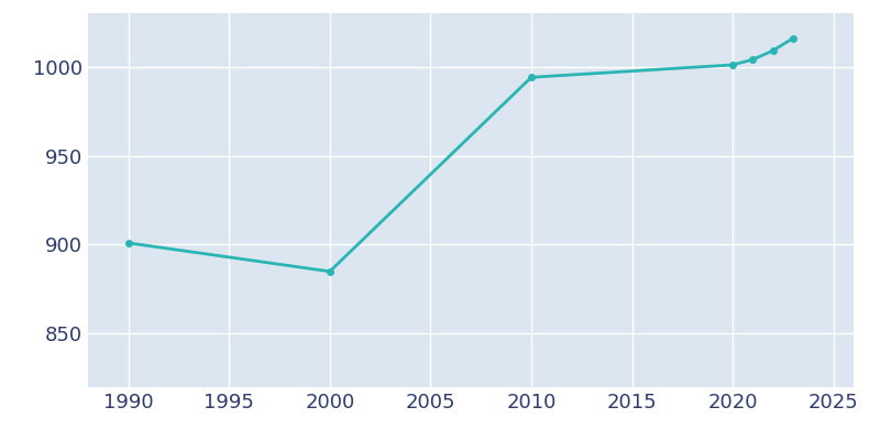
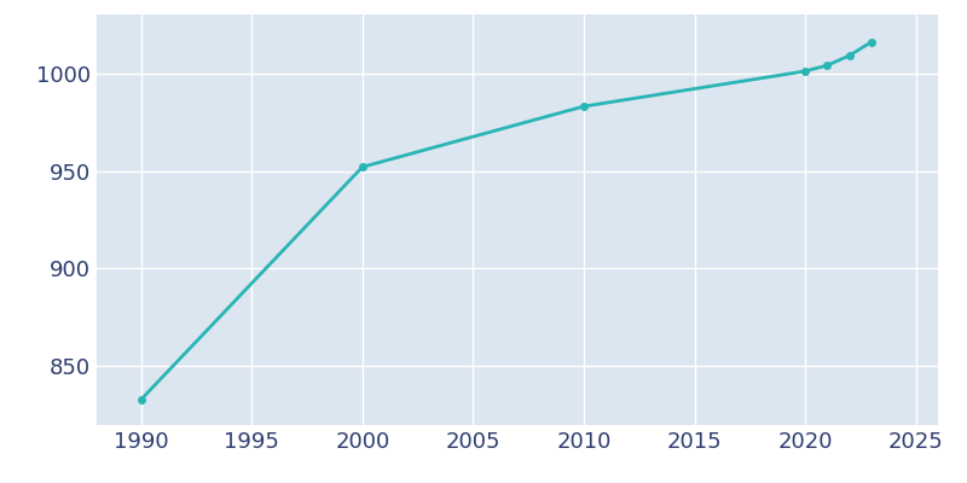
1990: 901 -> 833
2000: 885 -> 952
2010: 994 -> 983
